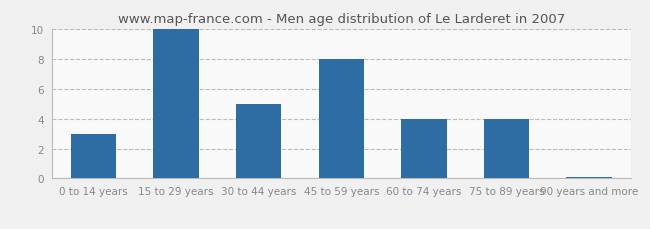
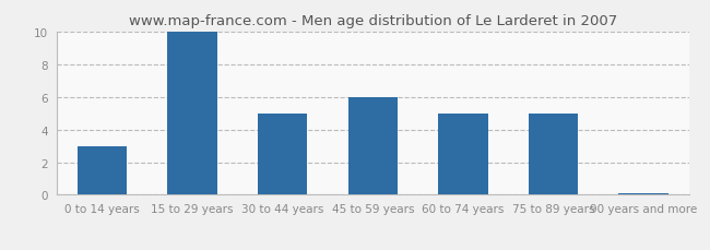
45 to 59 years: 8.0 -> 6.0
60 to 74 years: 4.0 -> 5.0
75 to 89 years: 4.0 -> 5.0
